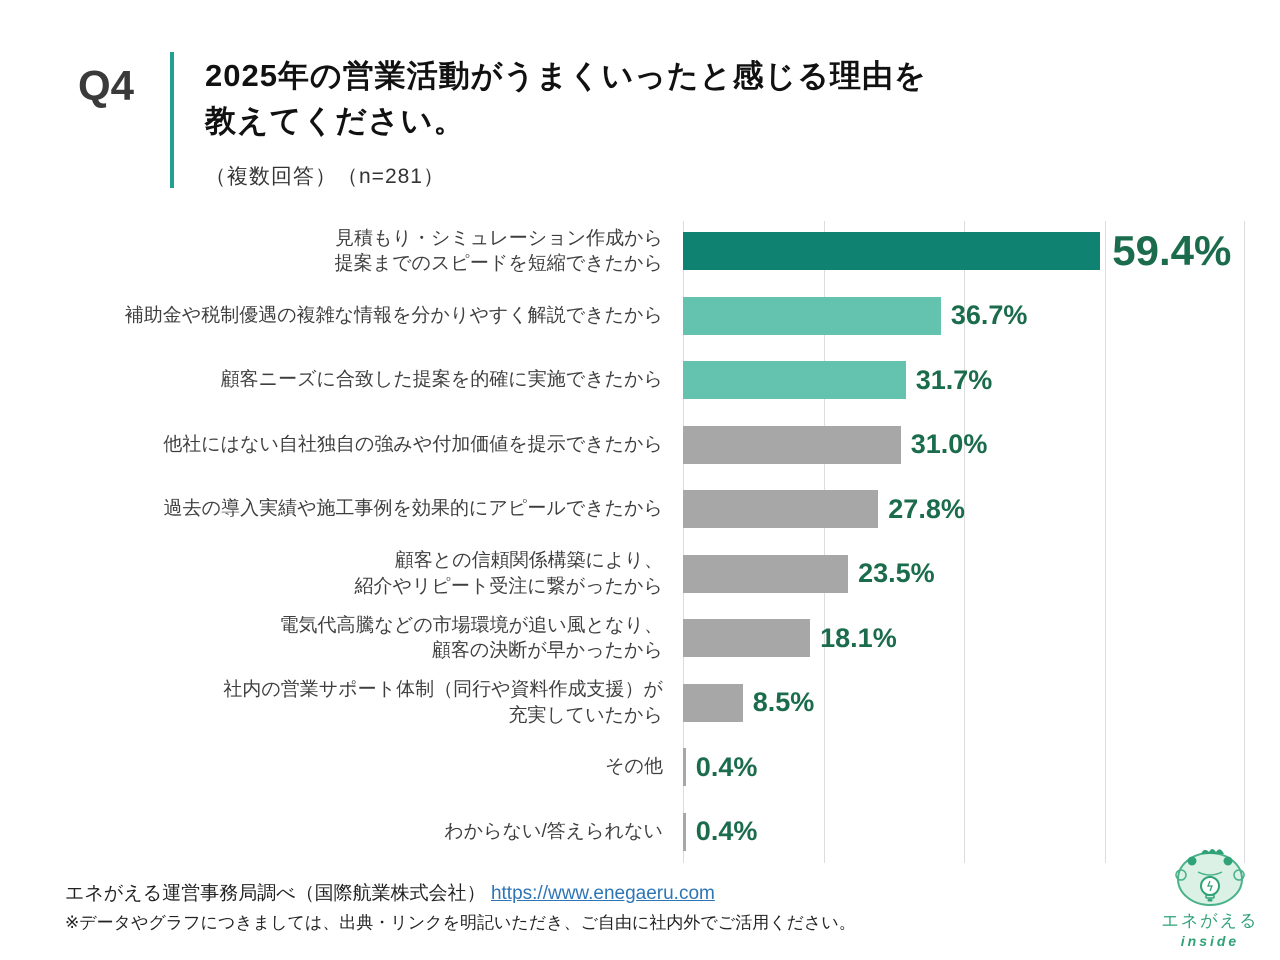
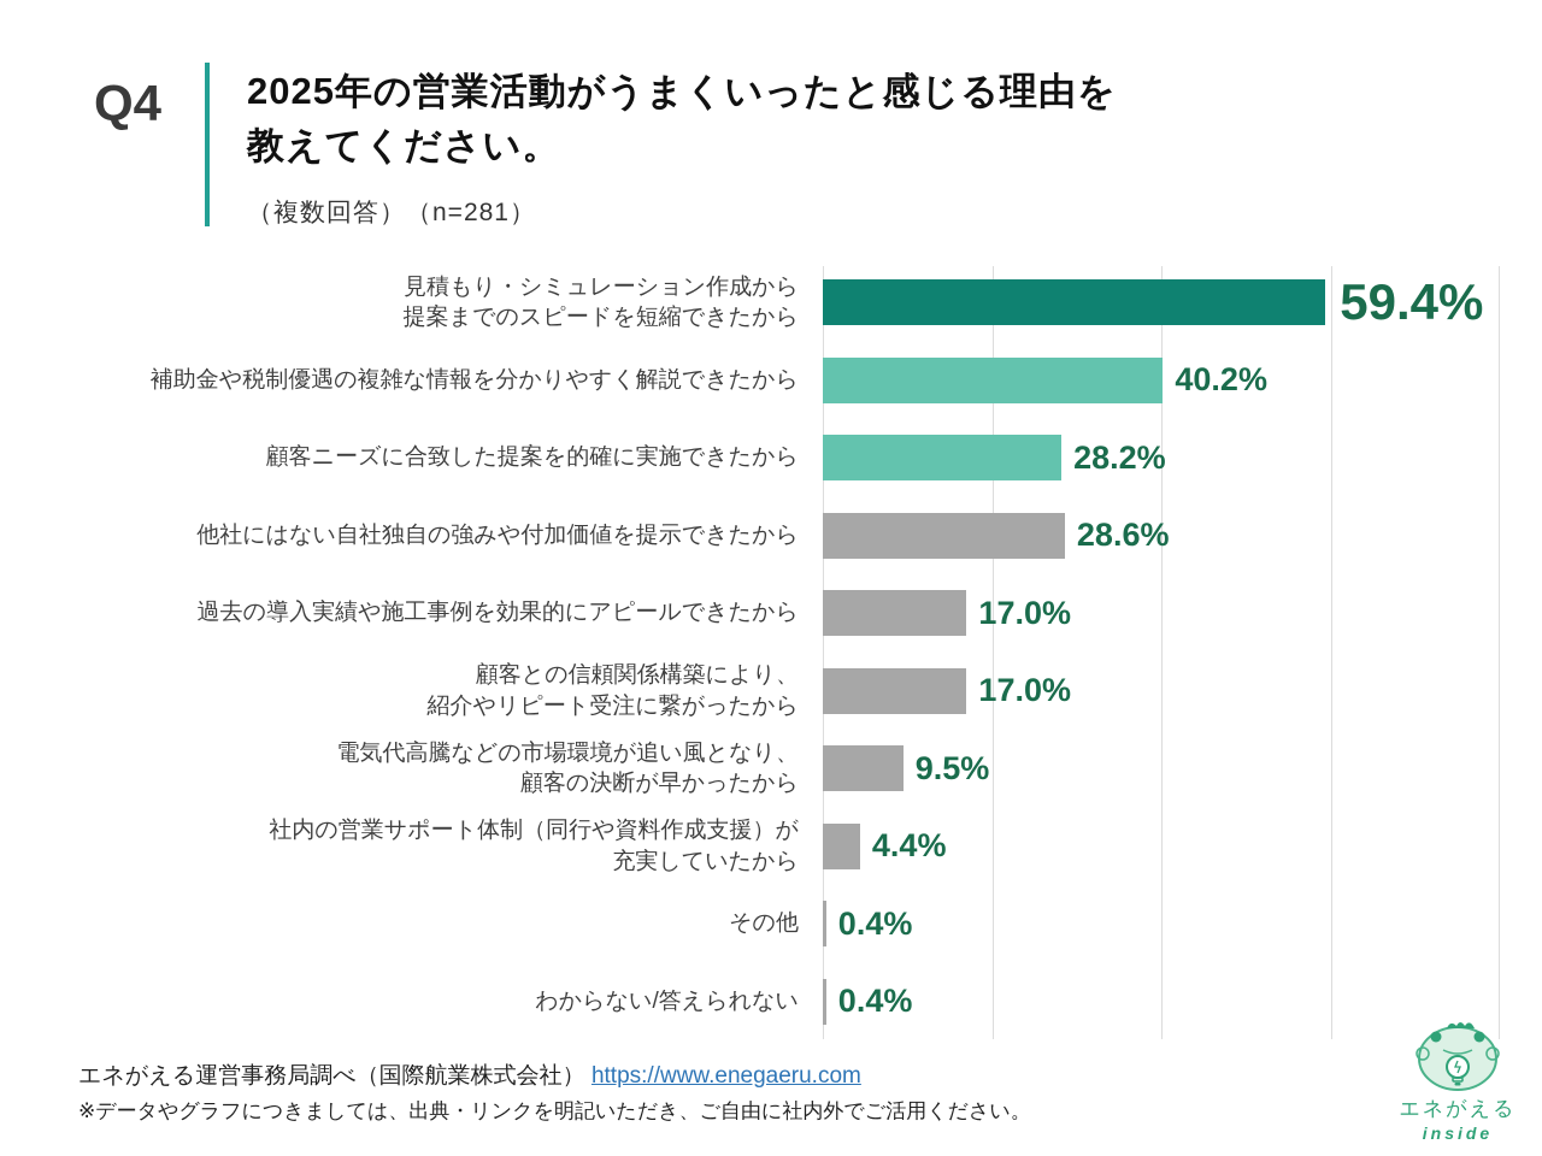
補助金や税制優遇の複雑な情報を分かりやすく解説できたから: 36.7% -> 40.2%
顧客ニーズに合致した提案を的確に実施できたから: 31.7% -> 28.2%
他社にはない自社独自の強みや付加価値を提示できたから: 31.0% -> 28.6%
過去の導入実績や施工事例を効果的にアピールできたから: 27.8% -> 17.0%
顧客との信頼関係構築により、 紹介やリピート受注に繋がったから: 23.5% -> 17.0%
電気代高騰などの市場環境が追い風となり、 顧客の決断が早かったから: 18.1% -> 9.5%
社内の営業サポート体制（同行や資料作成支援）が 充実していたから: 8.5% -> 4.4%
